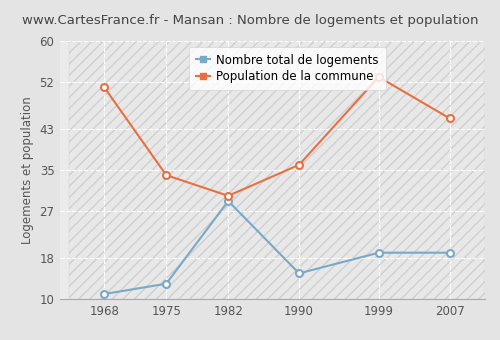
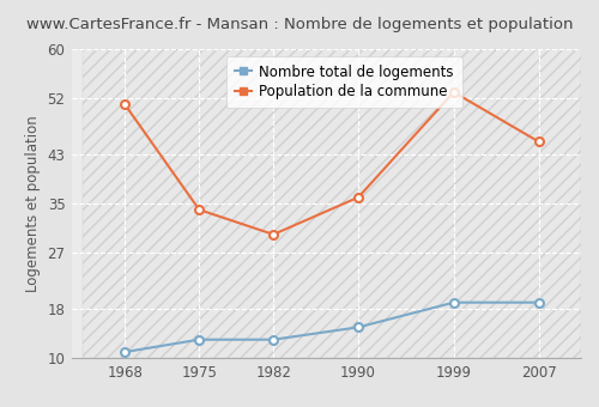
Nombre total de logements/1982: 29 -> 13
